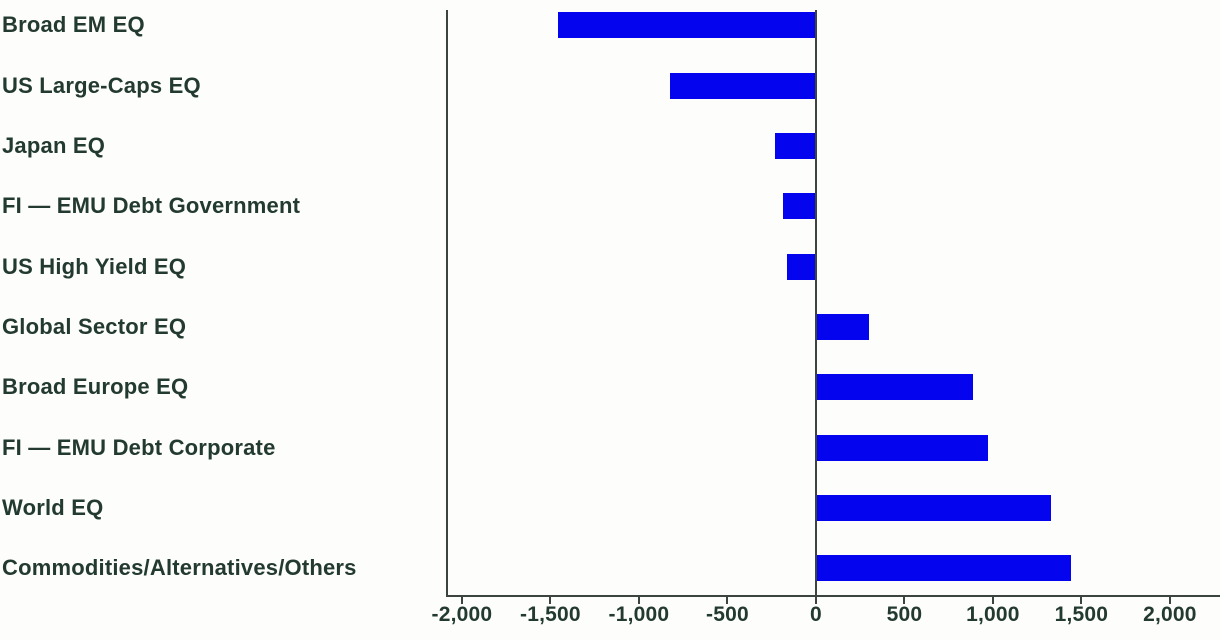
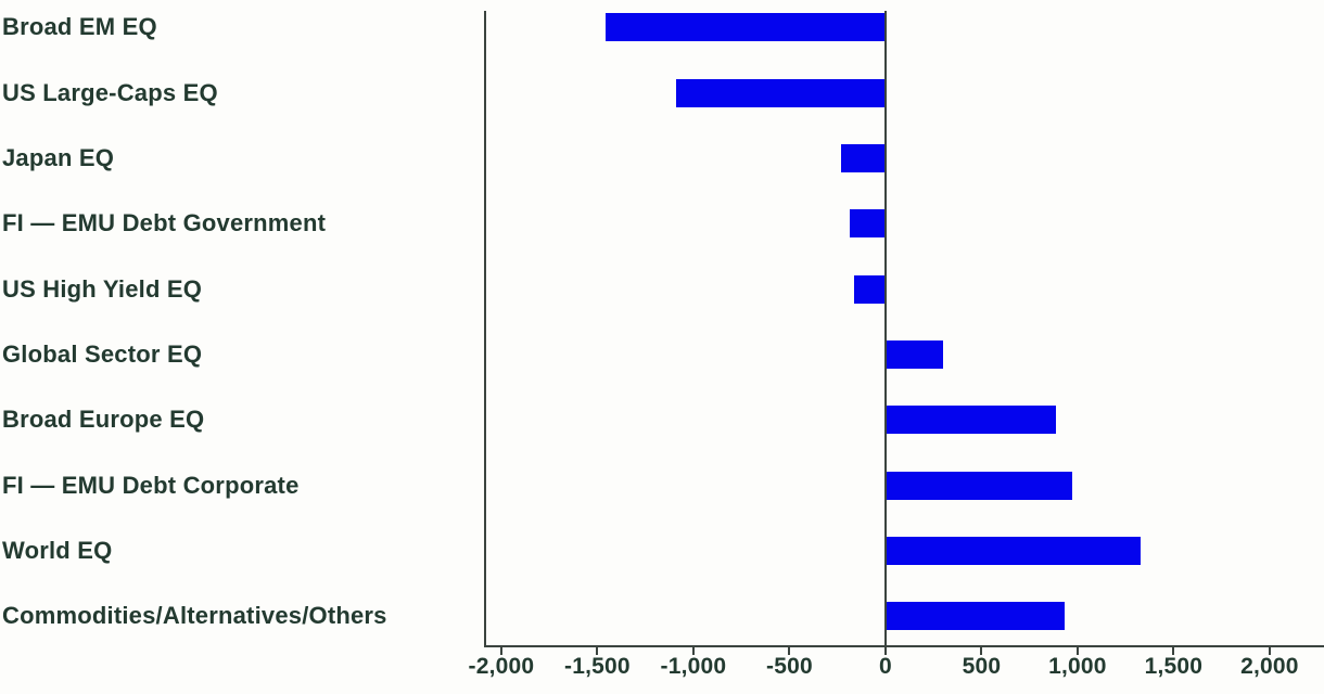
US Large-Caps EQ: -820 -> -1090
Commodities/Alternatives/Others: 1440 -> 930
